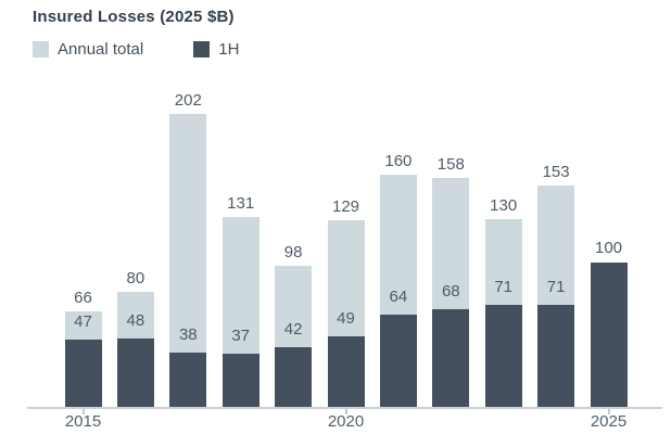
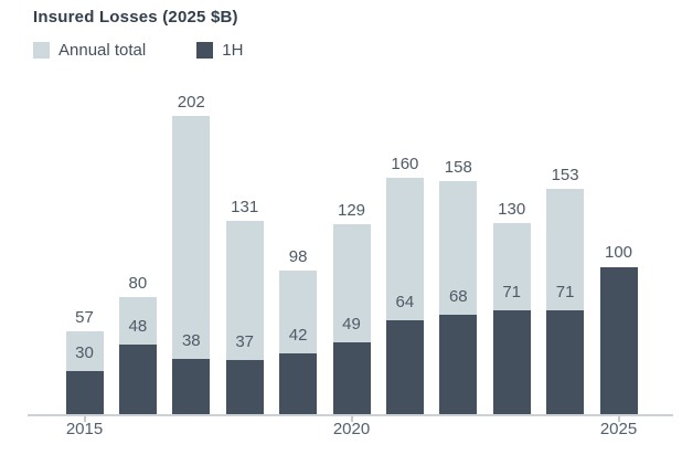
Annual total/2015: 66 -> 57
1H/2015: 47 -> 30
